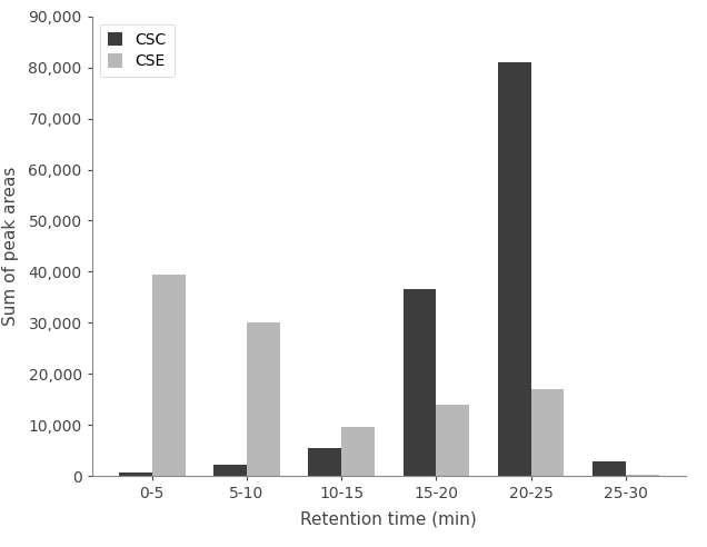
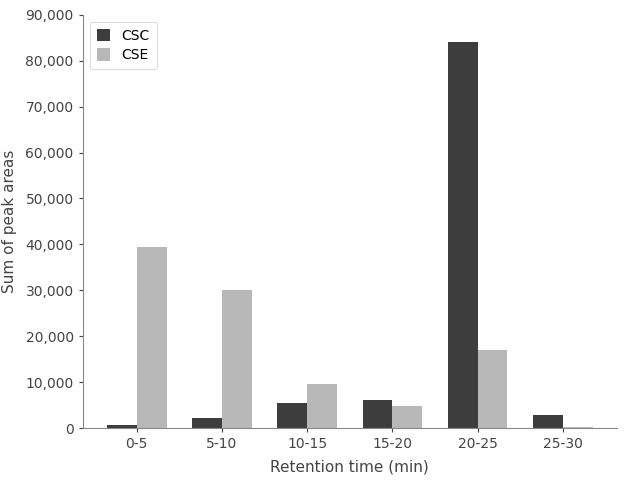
CSC/15-20: 36,500 -> 6,000
CSE/15-20: 14,000 -> 4,800
CSC/20-25: 81,000 -> 84,000
